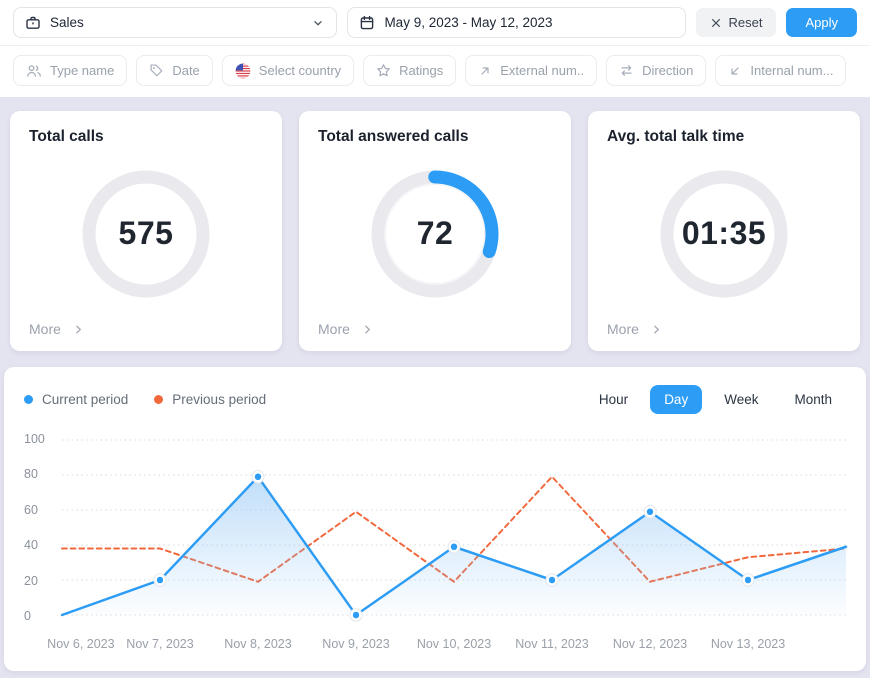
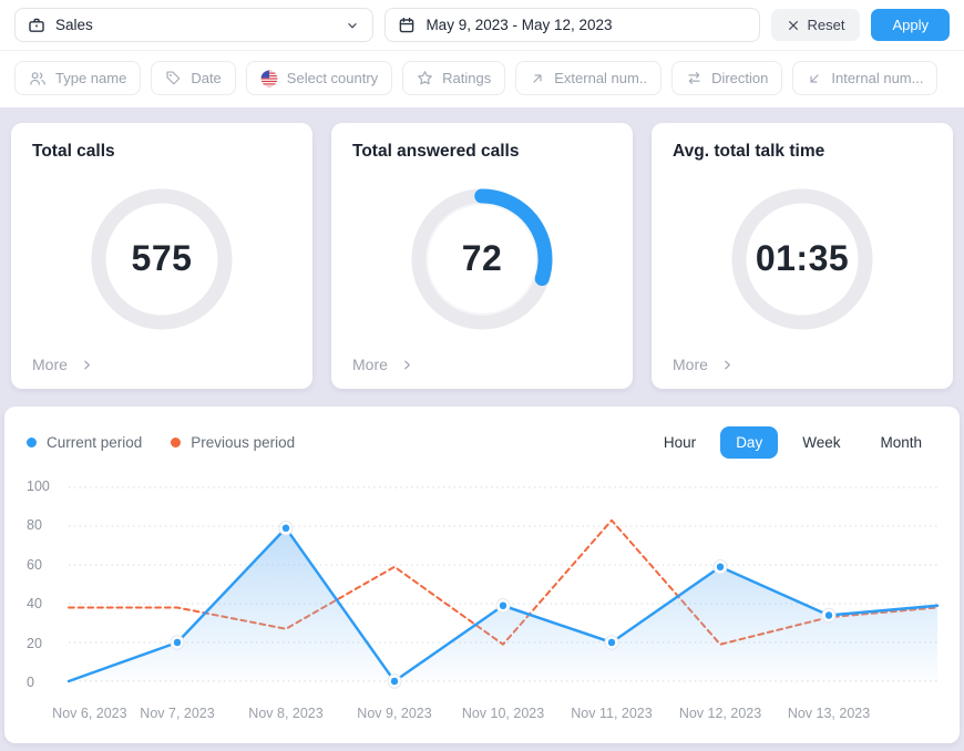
Previous period/Nov 8, 2023: 19 -> 27
Previous period/Nov 11, 2023: 79 -> 83
Current period/Nov 13, 2023: 20 -> 34
